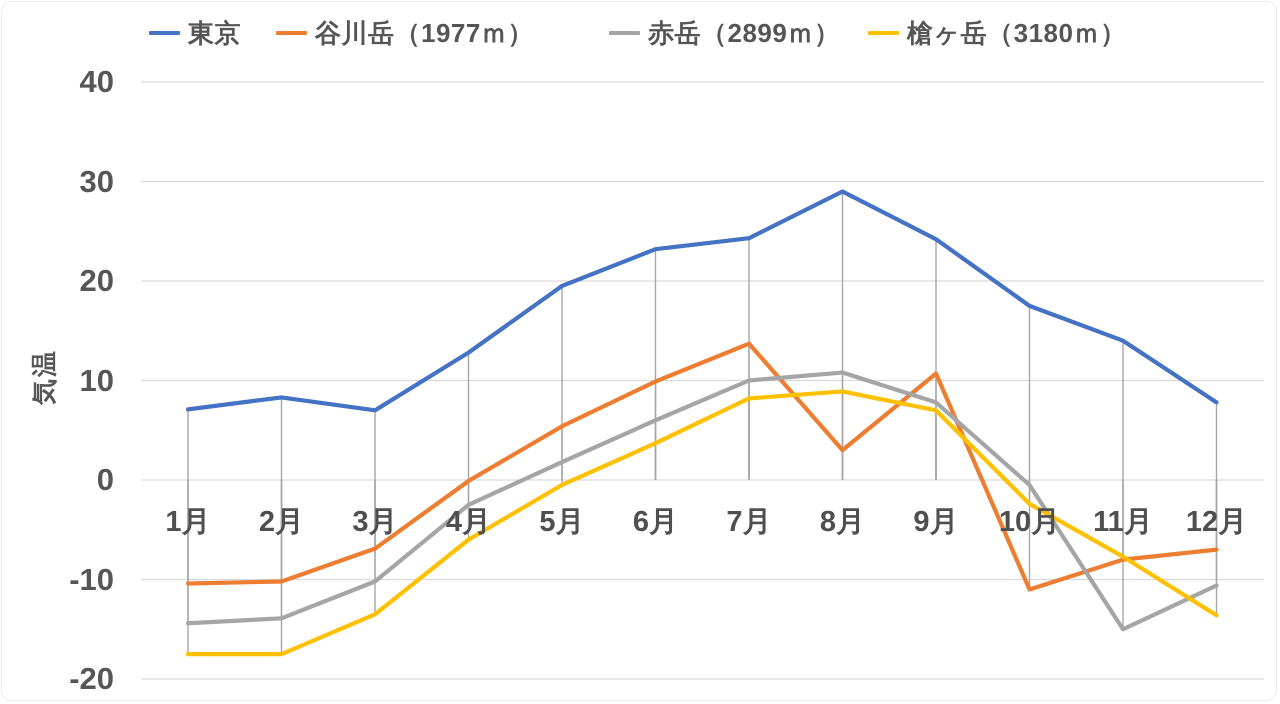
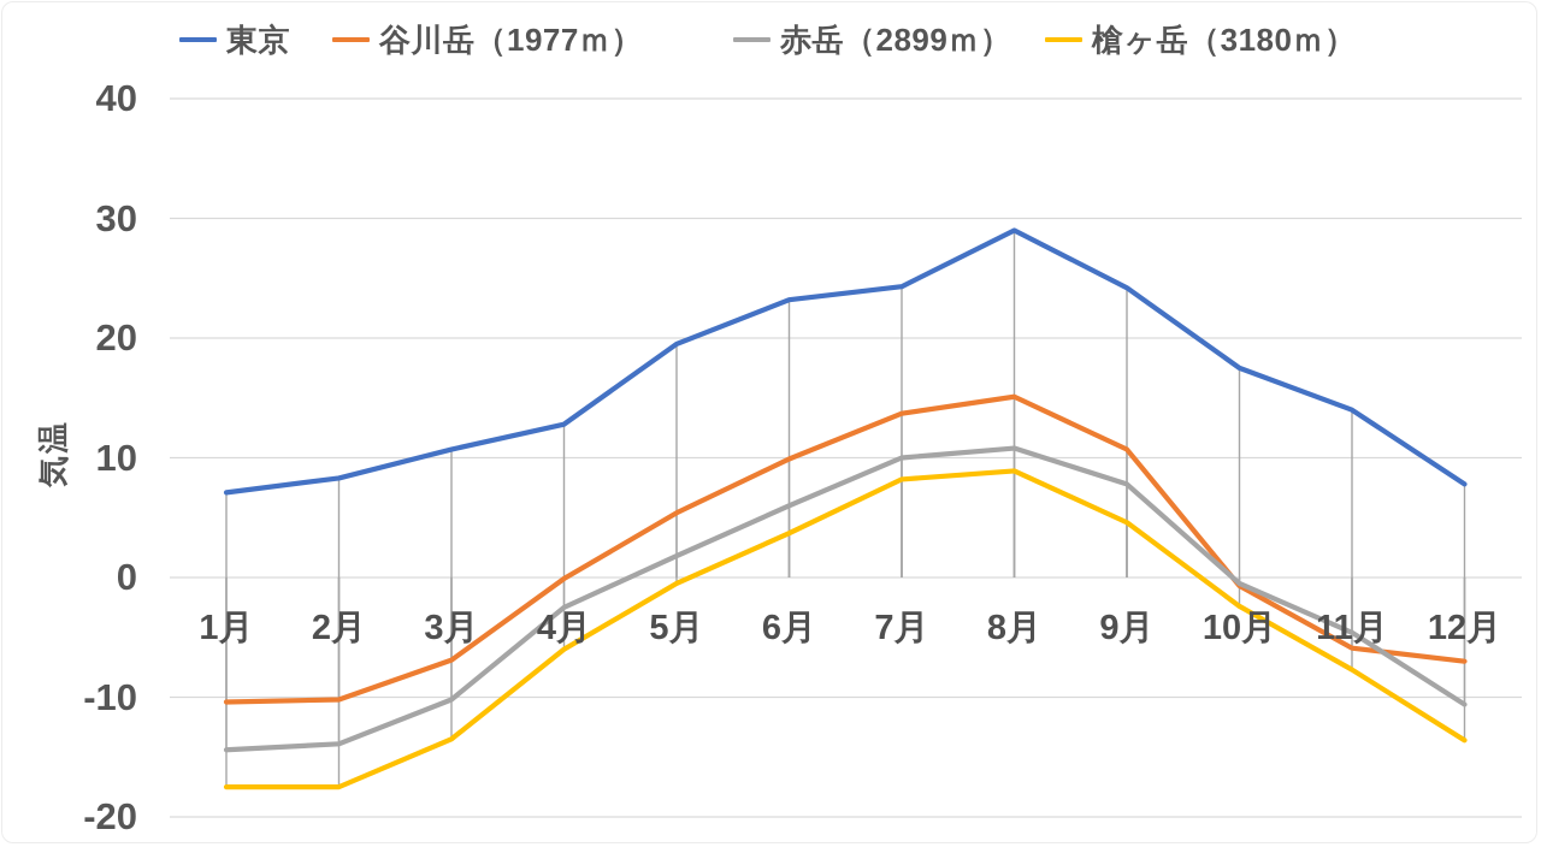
東京/3月: 7 -> 11
谷川岳（1977ｍ）/8月: 3 -> 15
槍ヶ岳（3180ｍ）/9月: 7 -> 5
谷川岳（1977ｍ）/10月: -11 -> -1
谷川岳（1977ｍ）/11月: -8 -> -6
赤岳（2899ｍ）/11月: -15 -> -5
